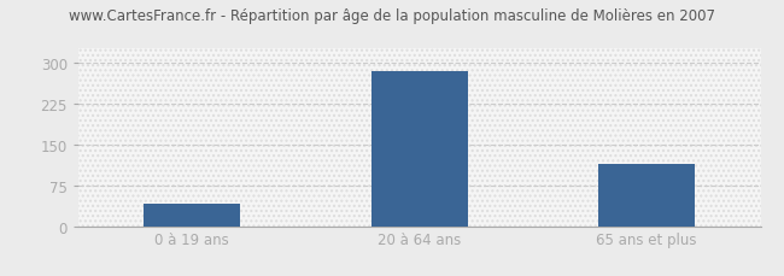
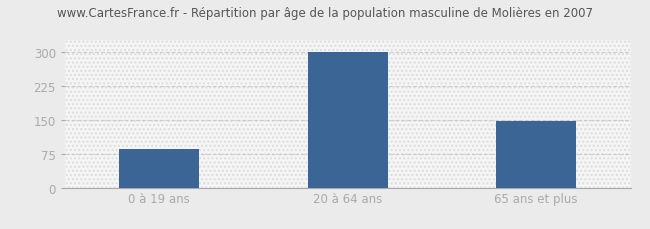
0 à 19 ans: 40 -> 85
20 à 64 ans: 285 -> 300
65 ans et plus: 115 -> 148
